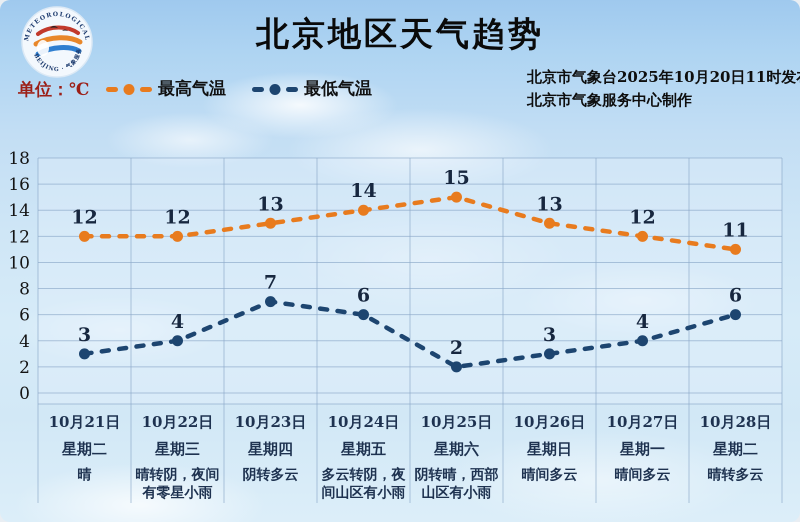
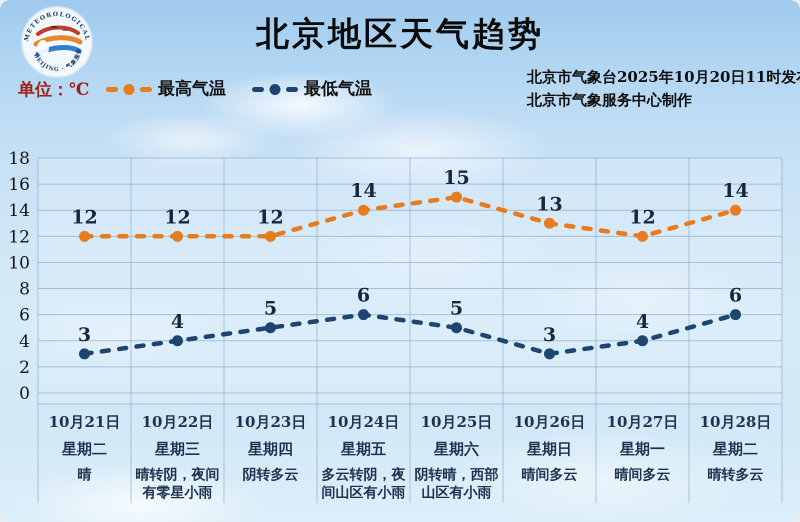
最高气温/10月23日: 13 -> 12
最低气温/10月23日: 7 -> 5
最低气温/10月25日: 2 -> 5
最高气温/10月28日: 11 -> 14
